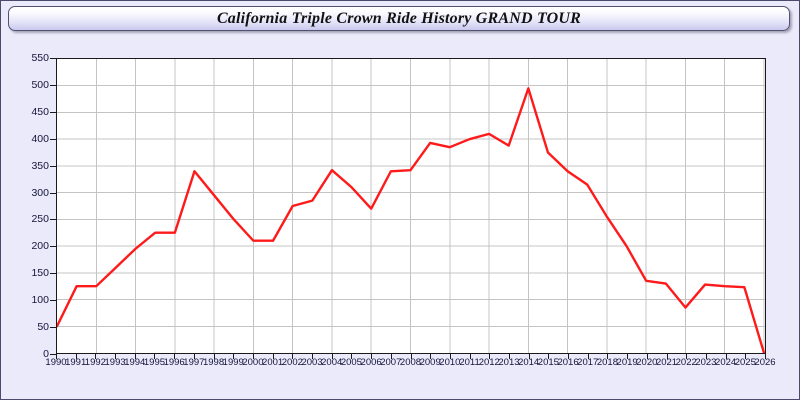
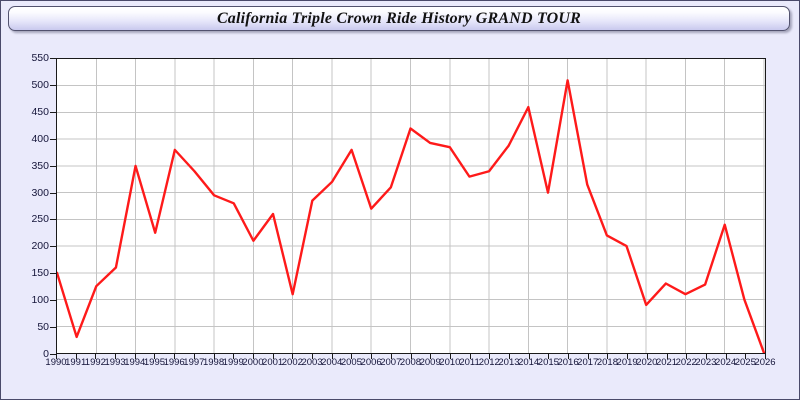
1990: 50 -> 150
1991: 120 -> 30
1994: 200 -> 350
1996: 220 -> 380
1999: 250 -> 280
2001: 210 -> 260
2002: 280 -> 110
2004: 340 -> 320
2005: 310 -> 380
2007: 340 -> 310
2008: 340 -> 420
2011: 400 -> 330
2012: 410 -> 340
2014: 500 -> 460
2015: 380 -> 300
2016: 340 -> 510
2018: 260 -> 220
2020: 140 -> 90
2022: 80 -> 110
2024: 120 -> 240
2025: 120 -> 100
